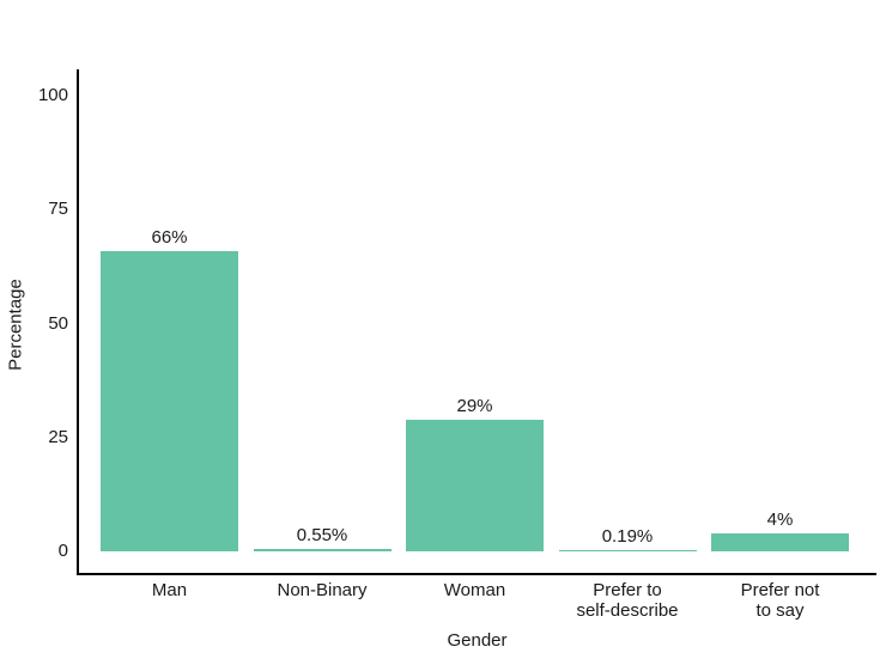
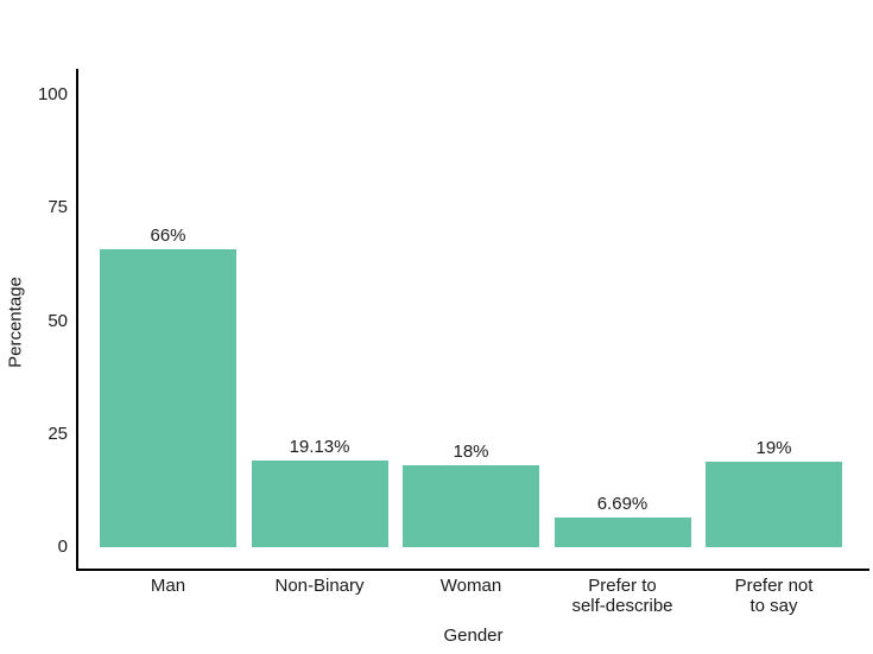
Non-Binary: 0.55% -> 19.13%
Woman: 29% -> 18%
Prefer to self-describe: 0.19% -> 6.69%
Prefer not to say: 4% -> 19%
